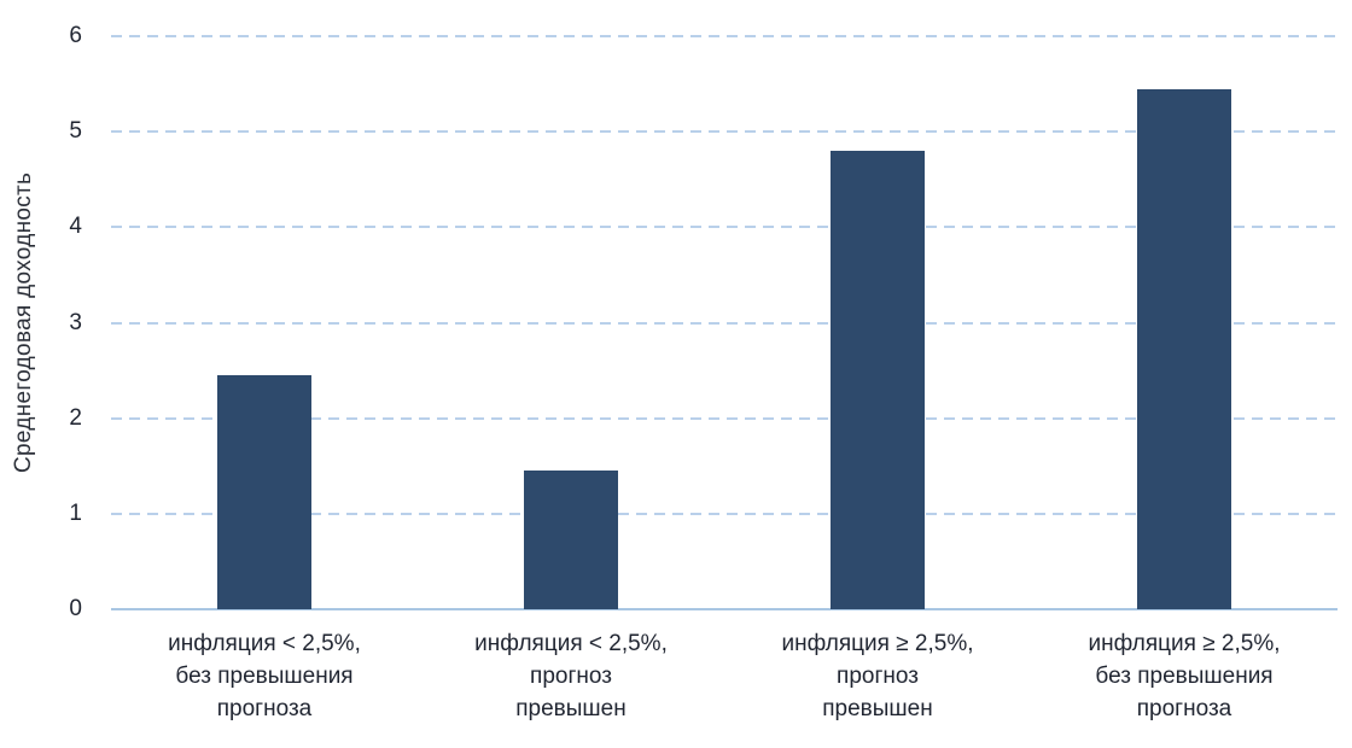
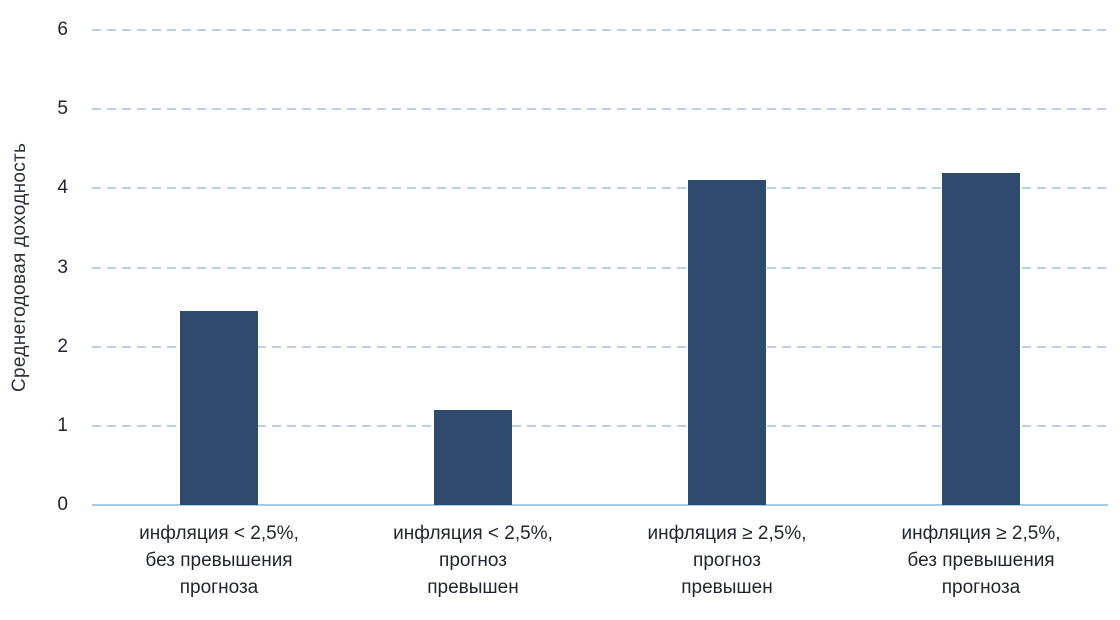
инфляция < 2,5%, прогноз превышен: 1.4 -> 1.2
инфляция ≥ 2,5%, прогноз превышен: 4.8 -> 4.1
инфляция ≥ 2,5%, без превышения прогноза: 5.5 -> 4.2
